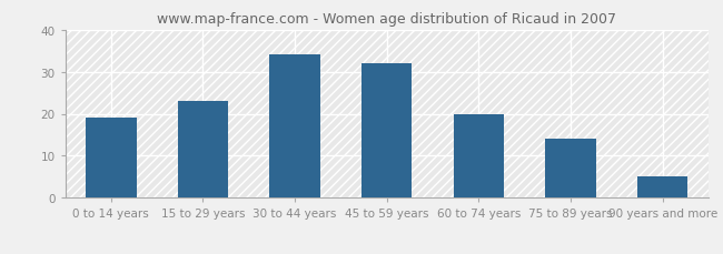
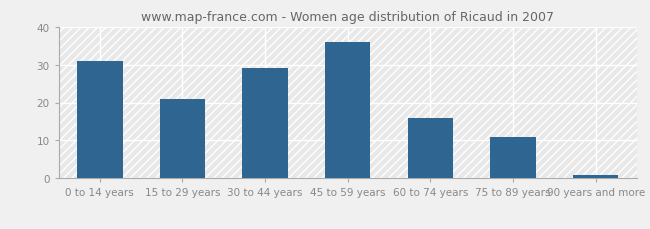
0 to 14 years: 19 -> 31
15 to 29 years: 23 -> 21
30 to 44 years: 34 -> 29
45 to 59 years: 32 -> 36
60 to 74 years: 20 -> 16
75 to 89 years: 14 -> 11
90 years and more: 5 -> 1
